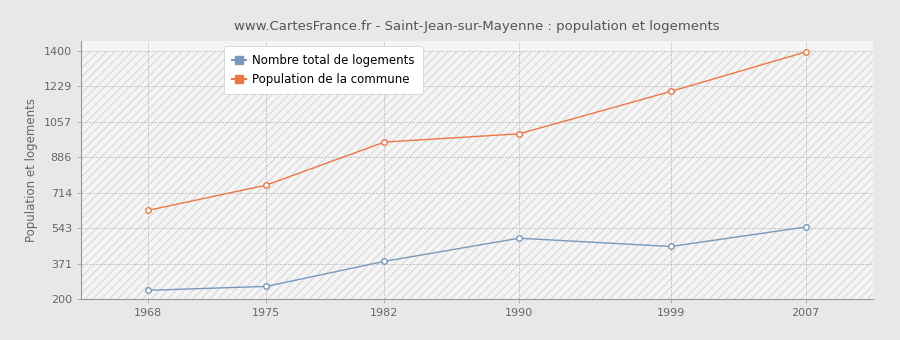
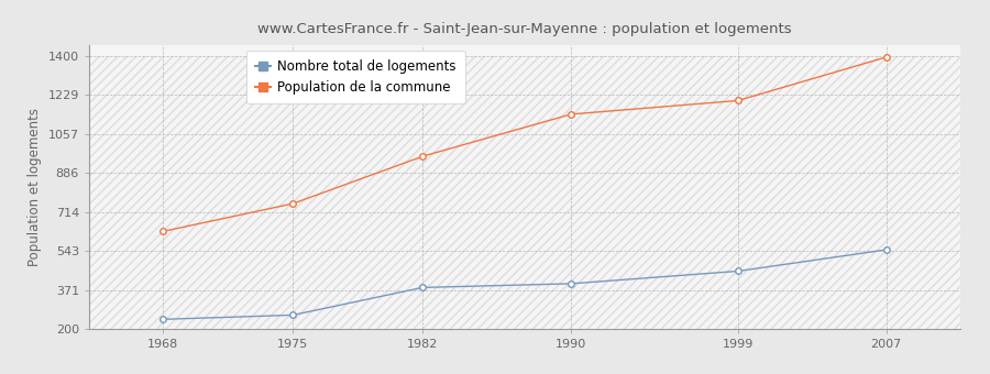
Nombre total de logements/1990: 495 -> 400
Population de la commune/1990: 1000 -> 1145
